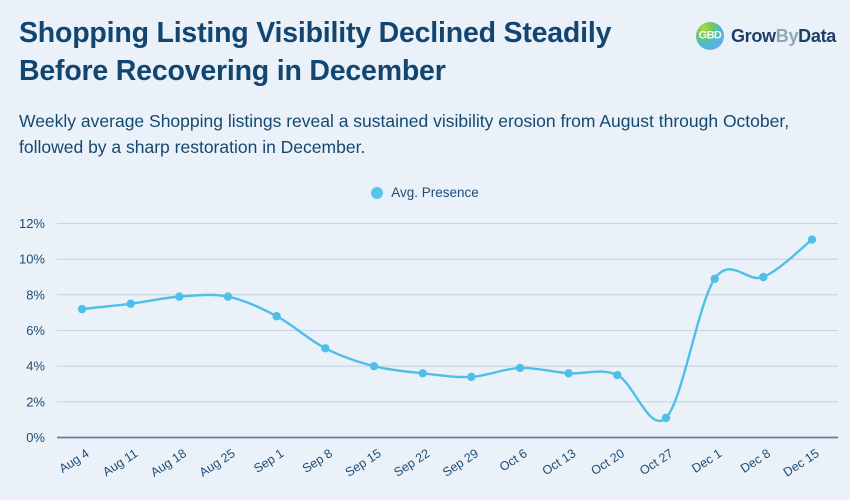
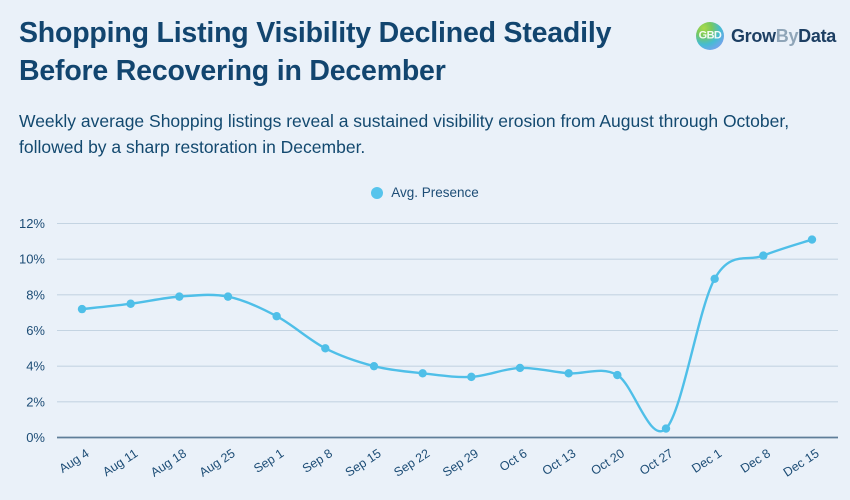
Oct 27: 1.1% -> 0.5%
Dec 8: 9.0% -> 10.2%
